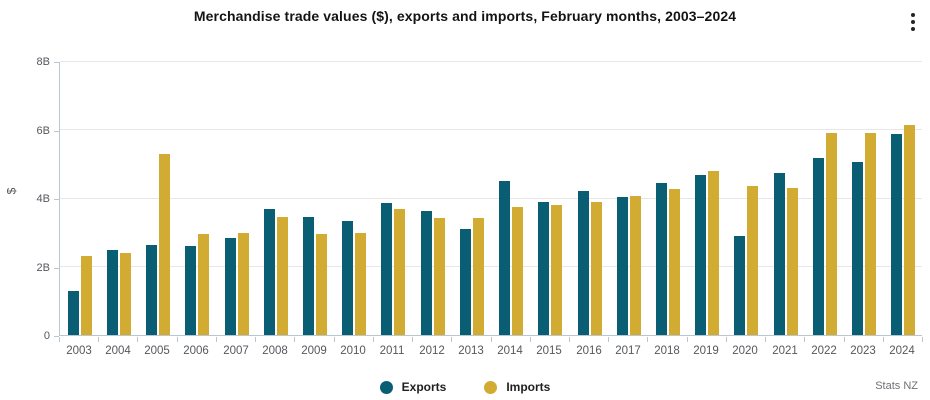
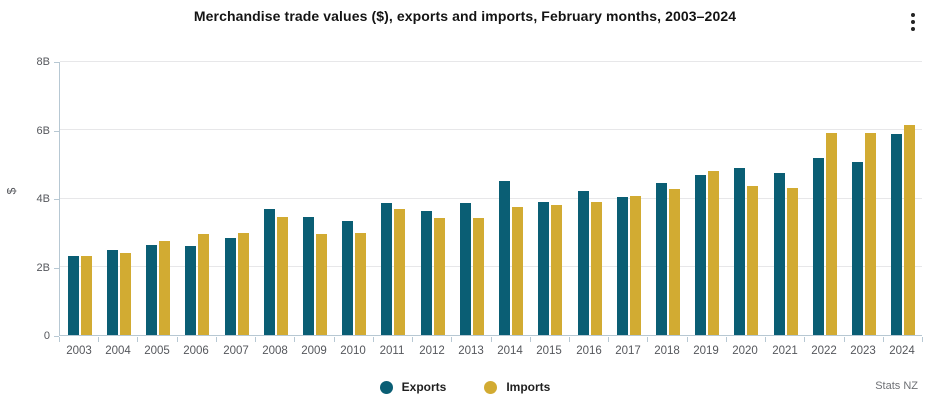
Exports/2003: 1.3B -> 2.3B
Imports/2005: 5.3B -> 2.8B
Exports/2013: 3.1B -> 3.9B
Exports/2020: 2.9B -> 4.9B
